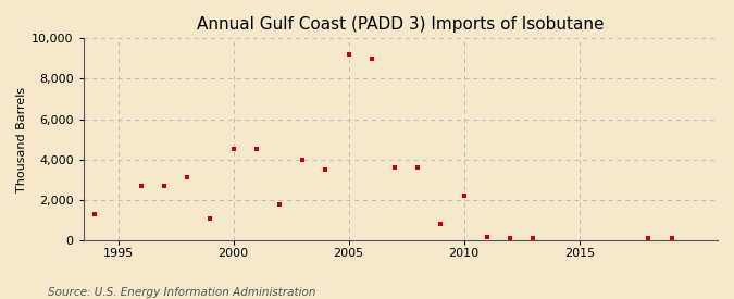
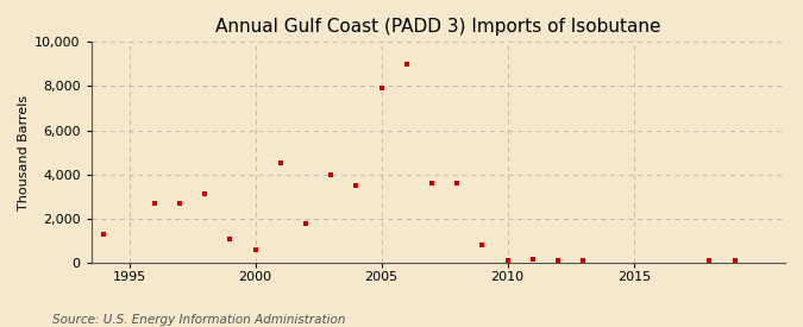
2000: 4,500 -> 600
2005: 9,200 -> 7,900
2010: 2,200 -> 100
